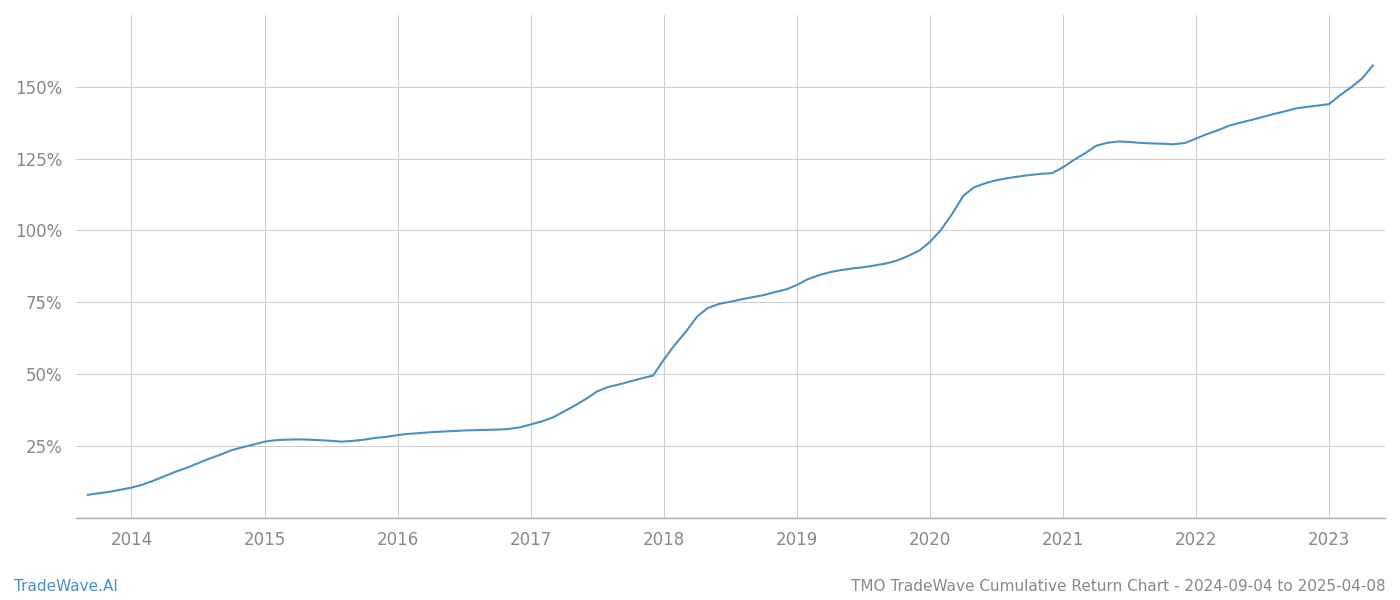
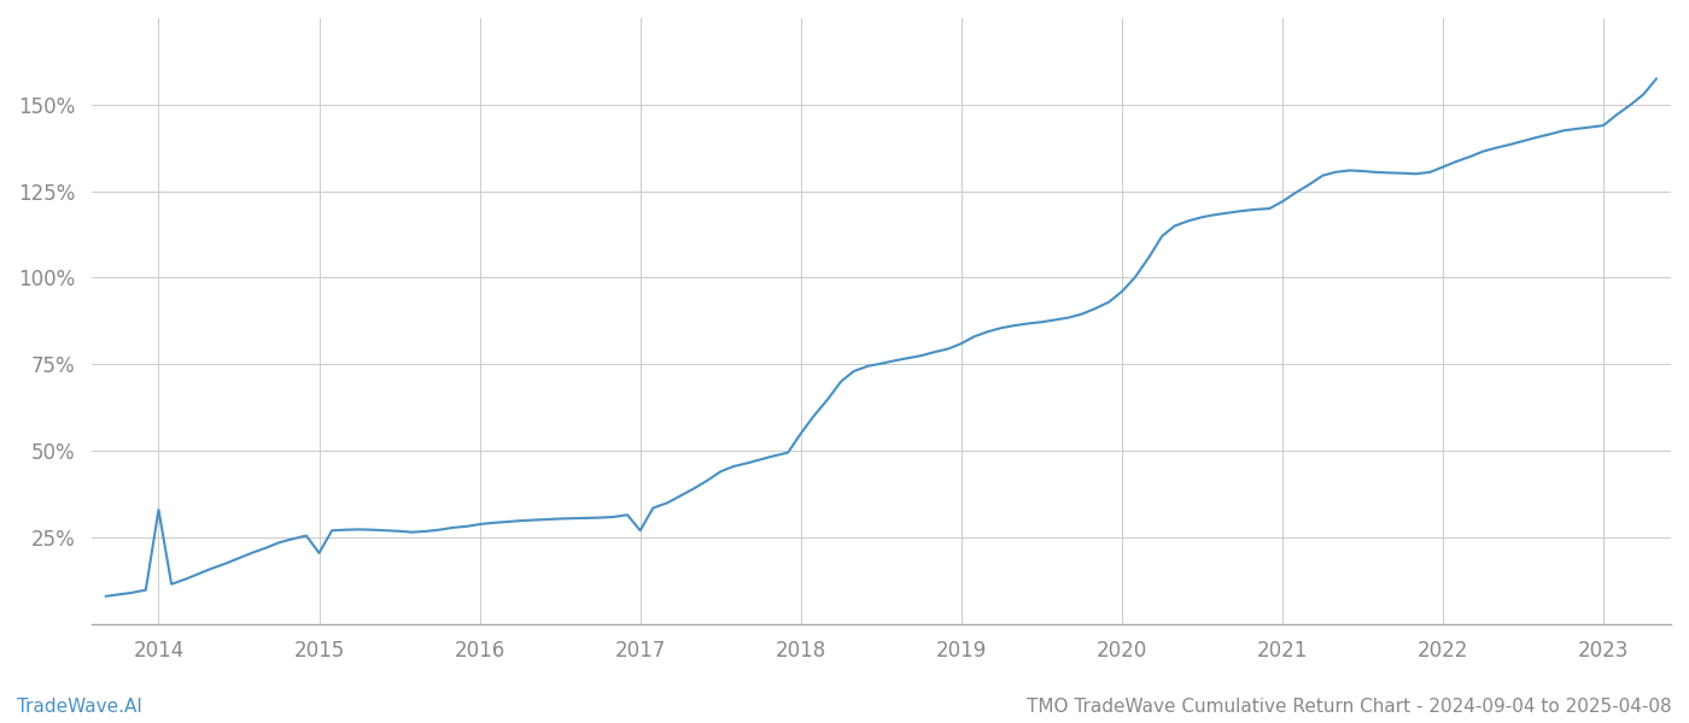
2014: 10.5% -> 33.0%
2015: 26.5% -> 20.5%
2017: 32.5% -> 27.0%
